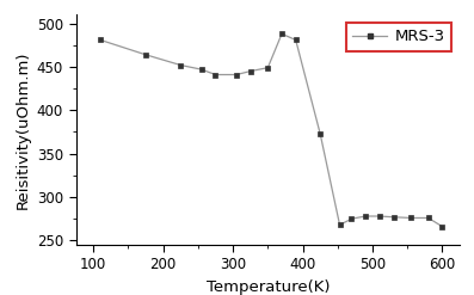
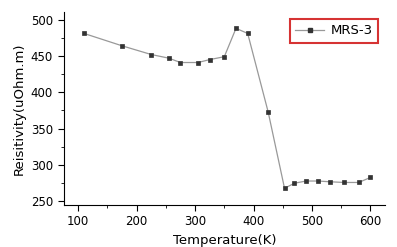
600: 266 -> 283
